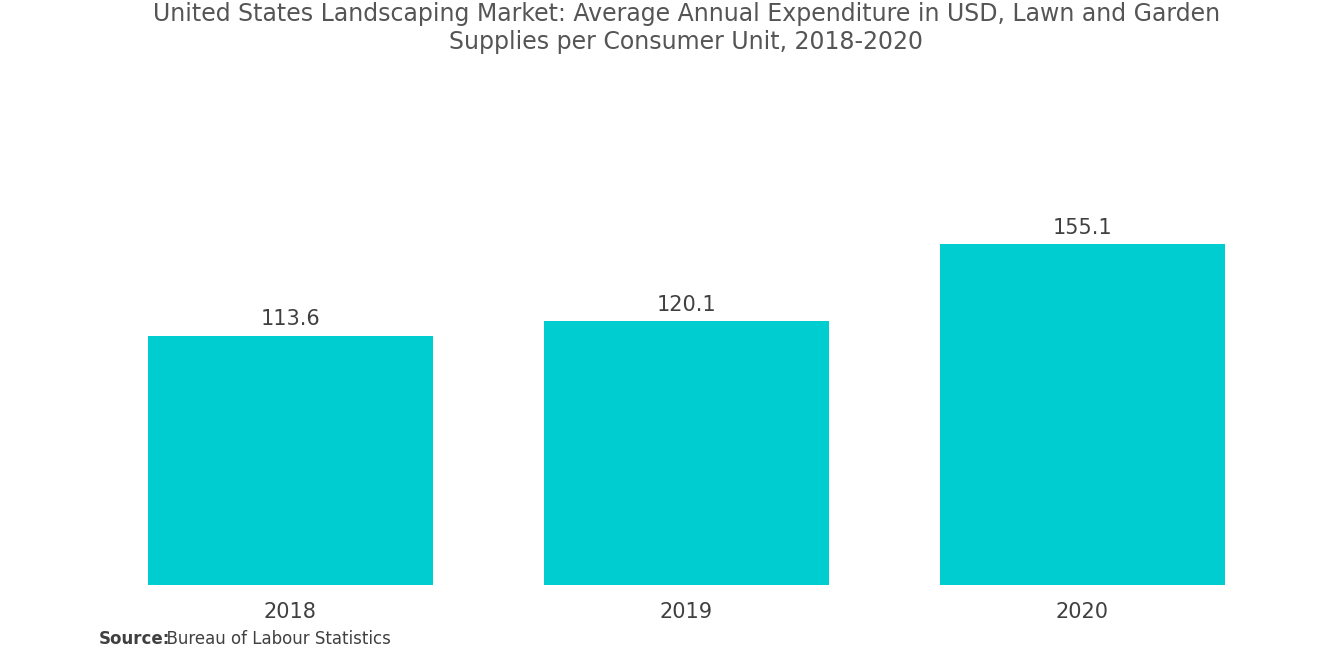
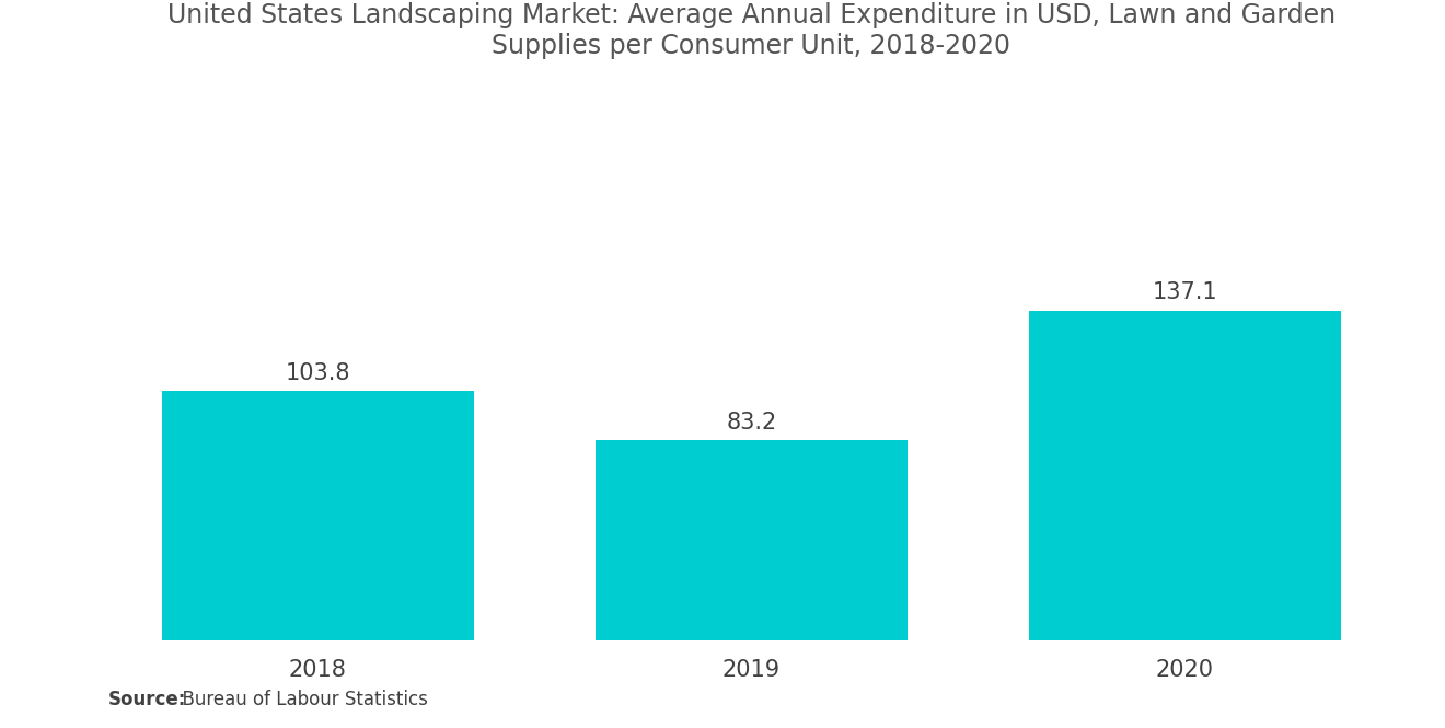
2018: 113.6 -> 103.8
2019: 120.1 -> 83.2
2020: 155.1 -> 137.1
